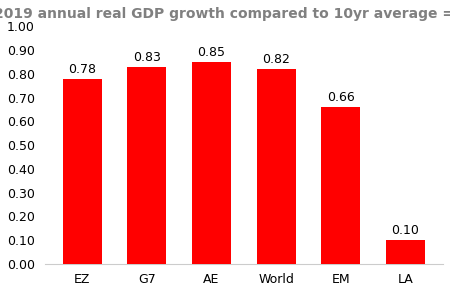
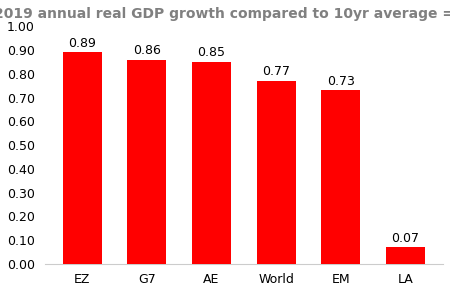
EZ: 0.78 -> 0.89
G7: 0.83 -> 0.86
World: 0.82 -> 0.77
EM: 0.66 -> 0.73
LA: 0.10 -> 0.07
